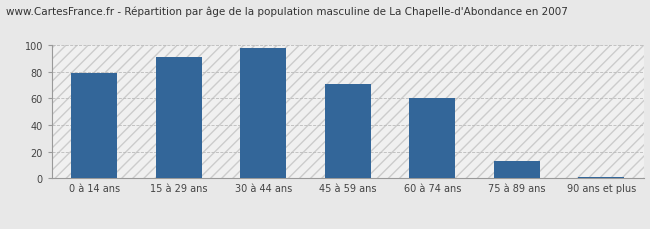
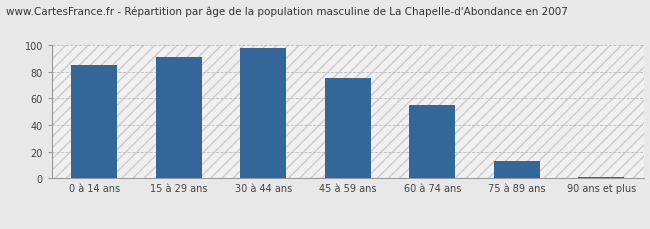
0 à 14 ans: 79 -> 85
45 à 59 ans: 71 -> 75
60 à 74 ans: 60 -> 55
